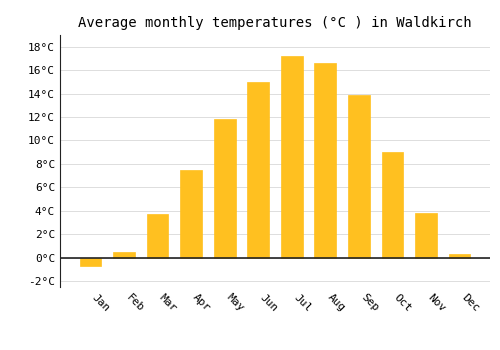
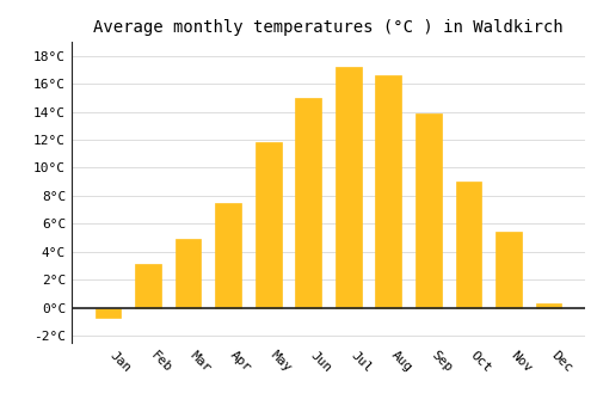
Feb: 0.5°C -> 3.1°C
Mar: 3.7°C -> 4.9°C
Nov: 3.8°C -> 5.4°C
